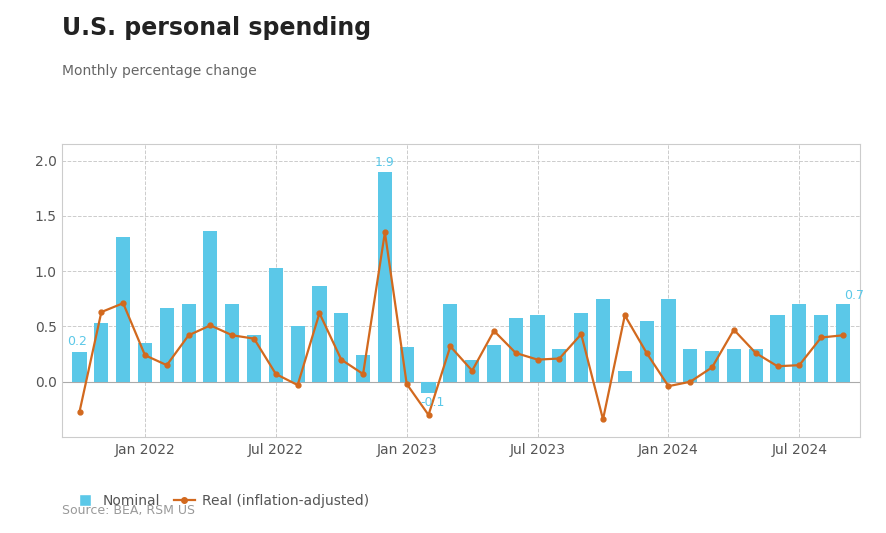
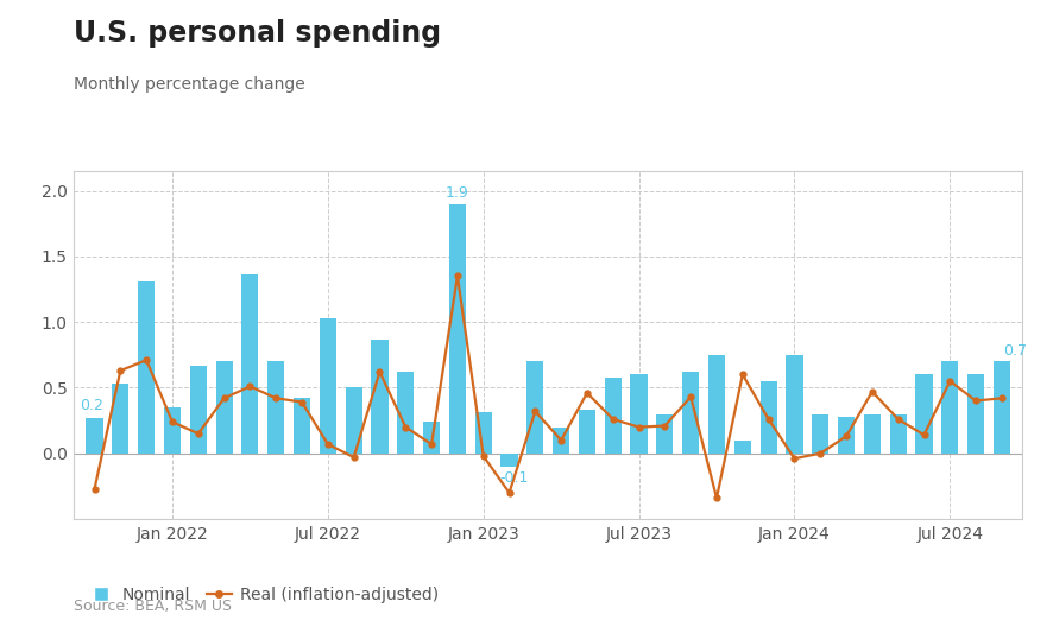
Real (inflation-adjusted)/Jul 2024: 0.15 -> 0.55
